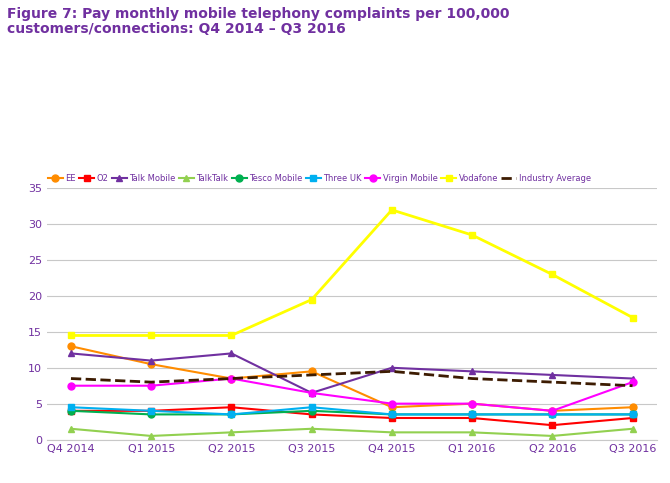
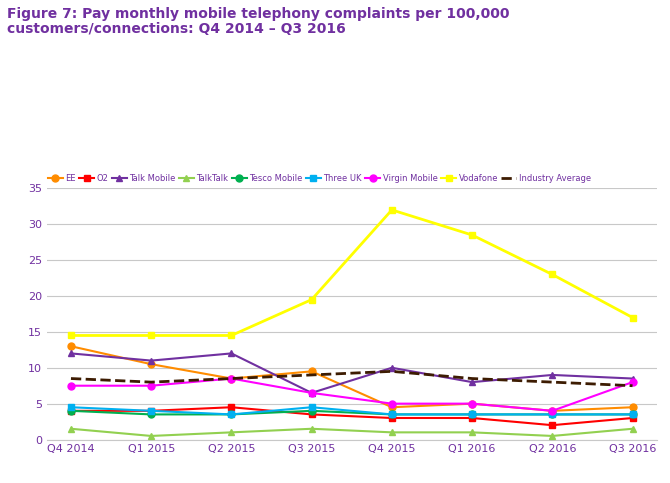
Talk Mobile/Q1 2016: 9.5 -> 8.0
